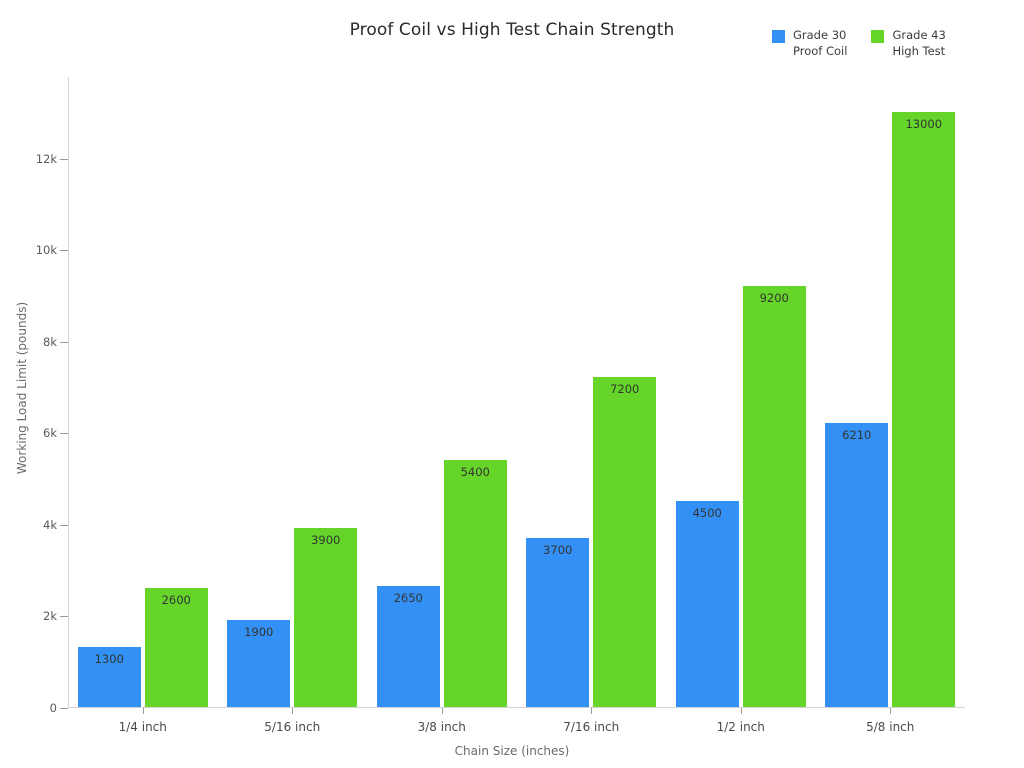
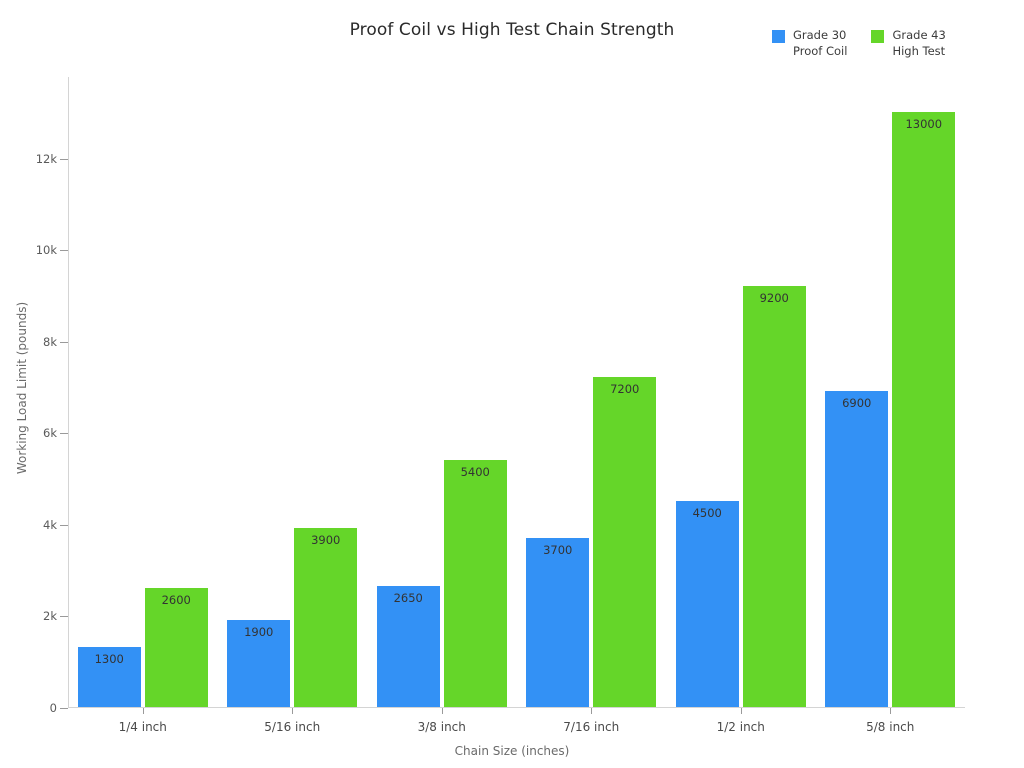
Grade 30 Proof Coil/5/8 inch: 6210 -> 6900
